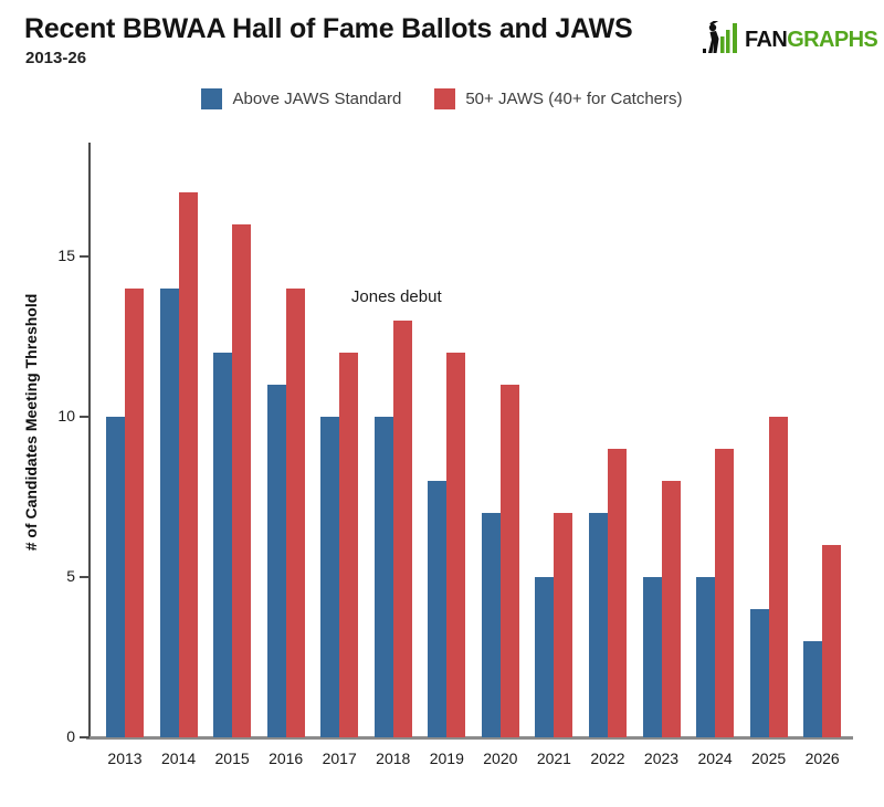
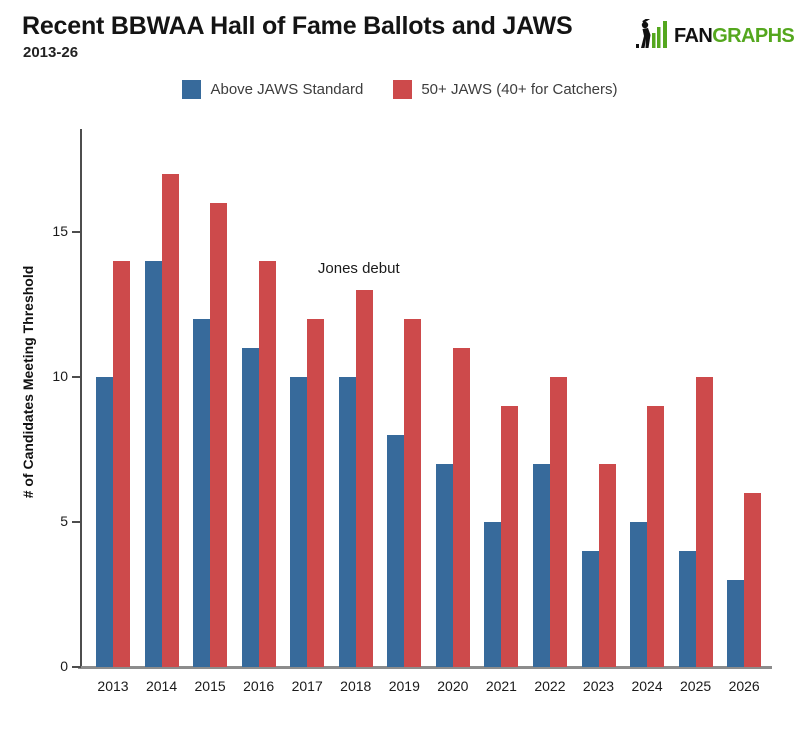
50+ JAWS (40+ for Catchers)/2021: 7 -> 9
50+ JAWS (40+ for Catchers)/2022: 9 -> 10
Above JAWS Standard/2023: 5 -> 4
50+ JAWS (40+ for Catchers)/2023: 8 -> 7
